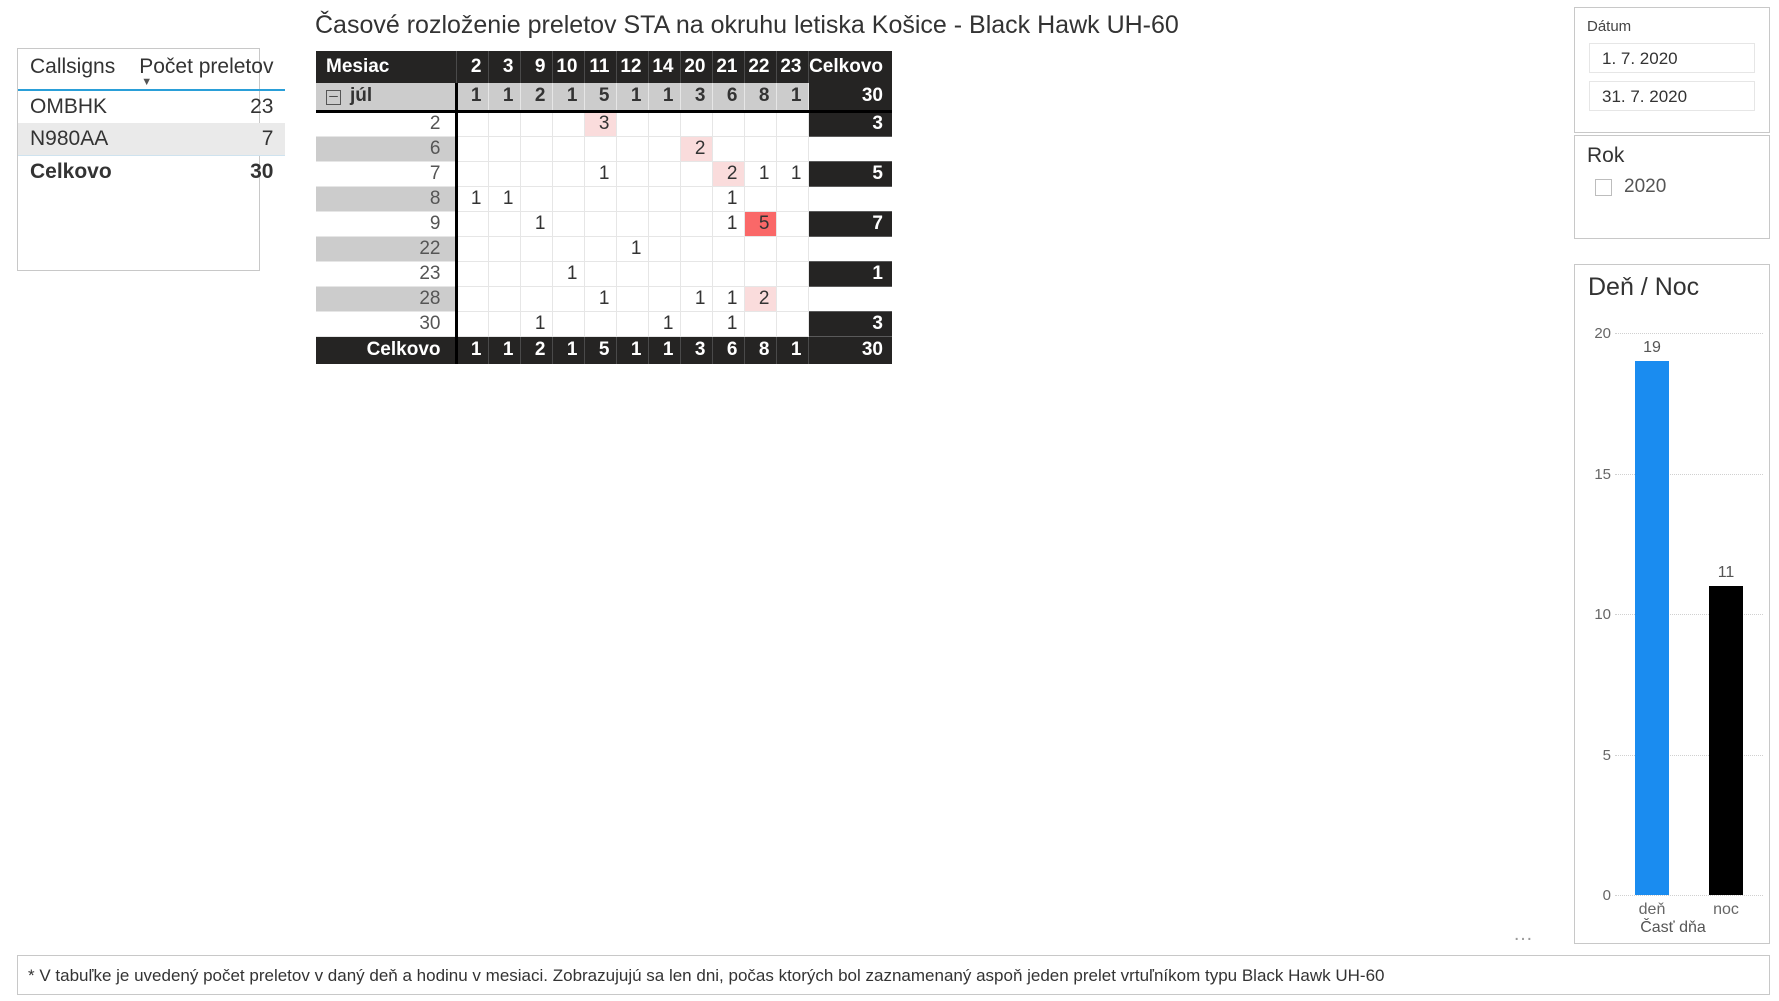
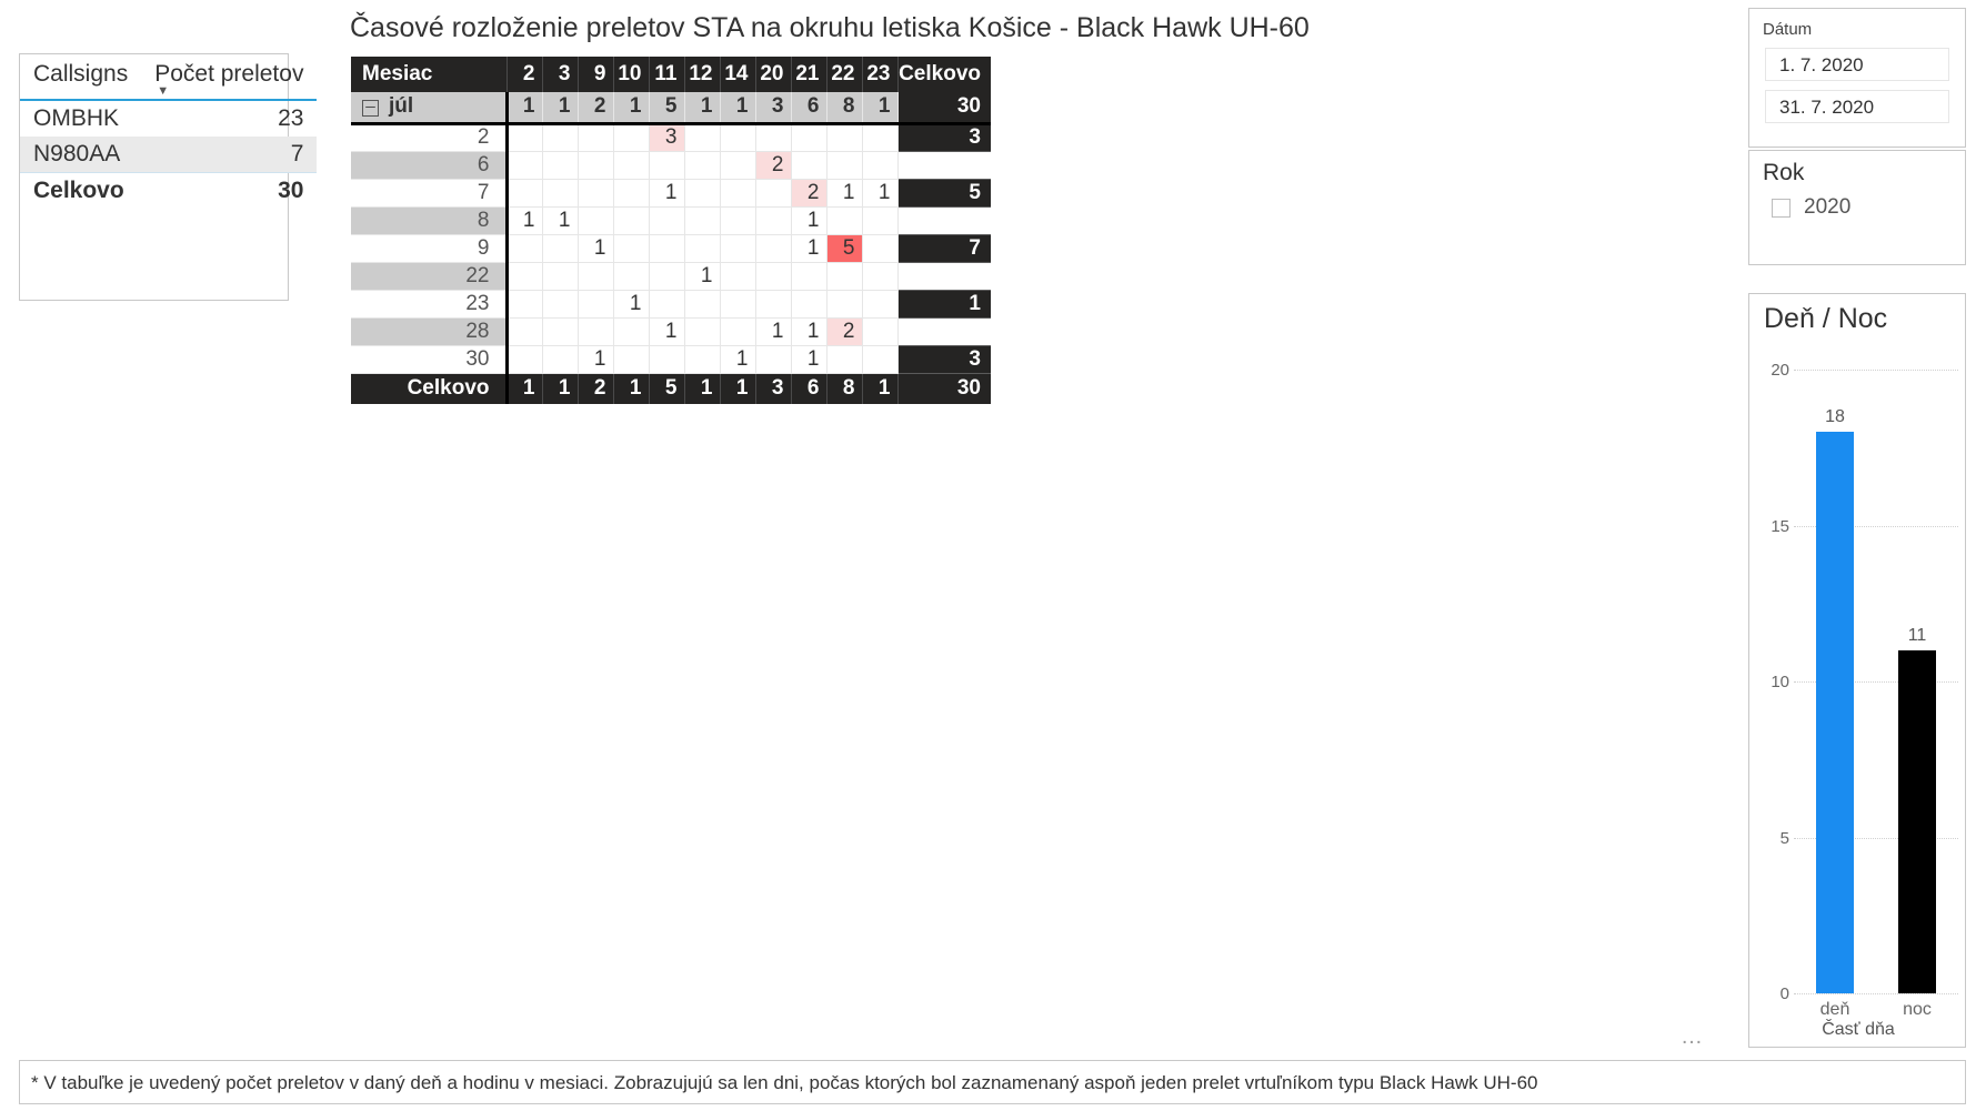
deň: 19 -> 18
